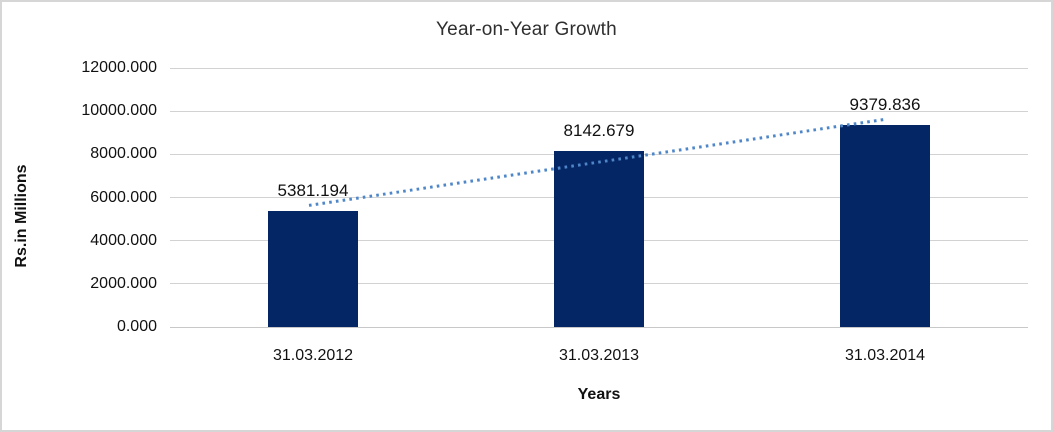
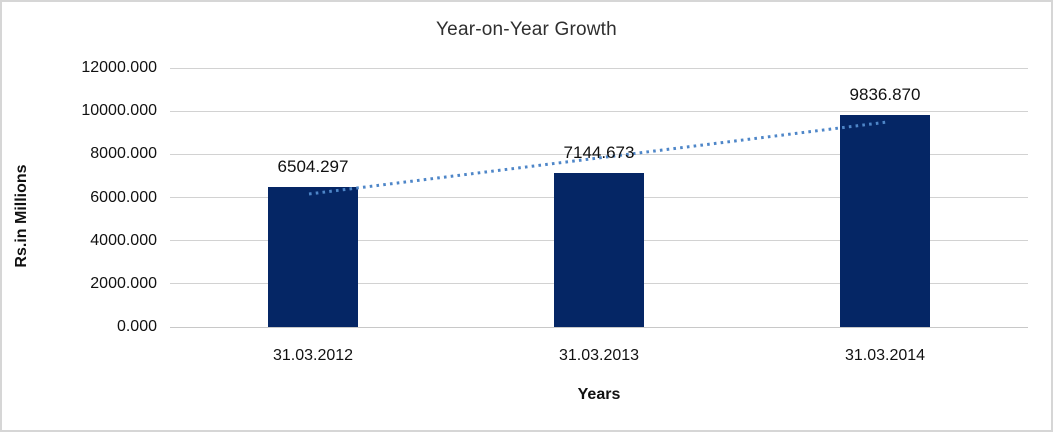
31.03.2012: 5381.194 -> 6504.297
31.03.2013: 8142.679 -> 7144.673
31.03.2014: 9379.836 -> 9836.870
